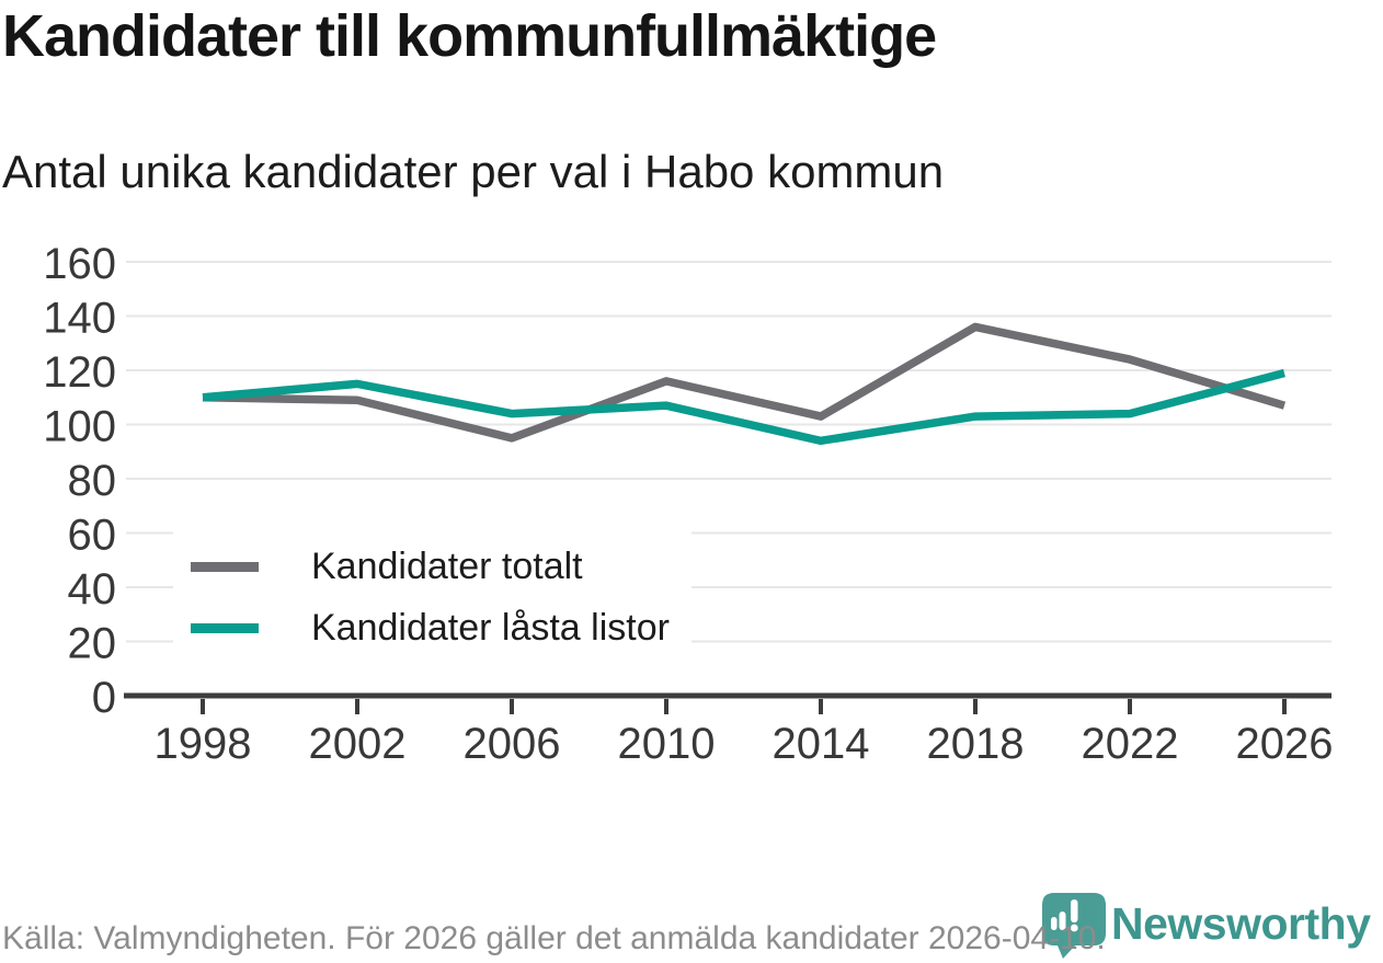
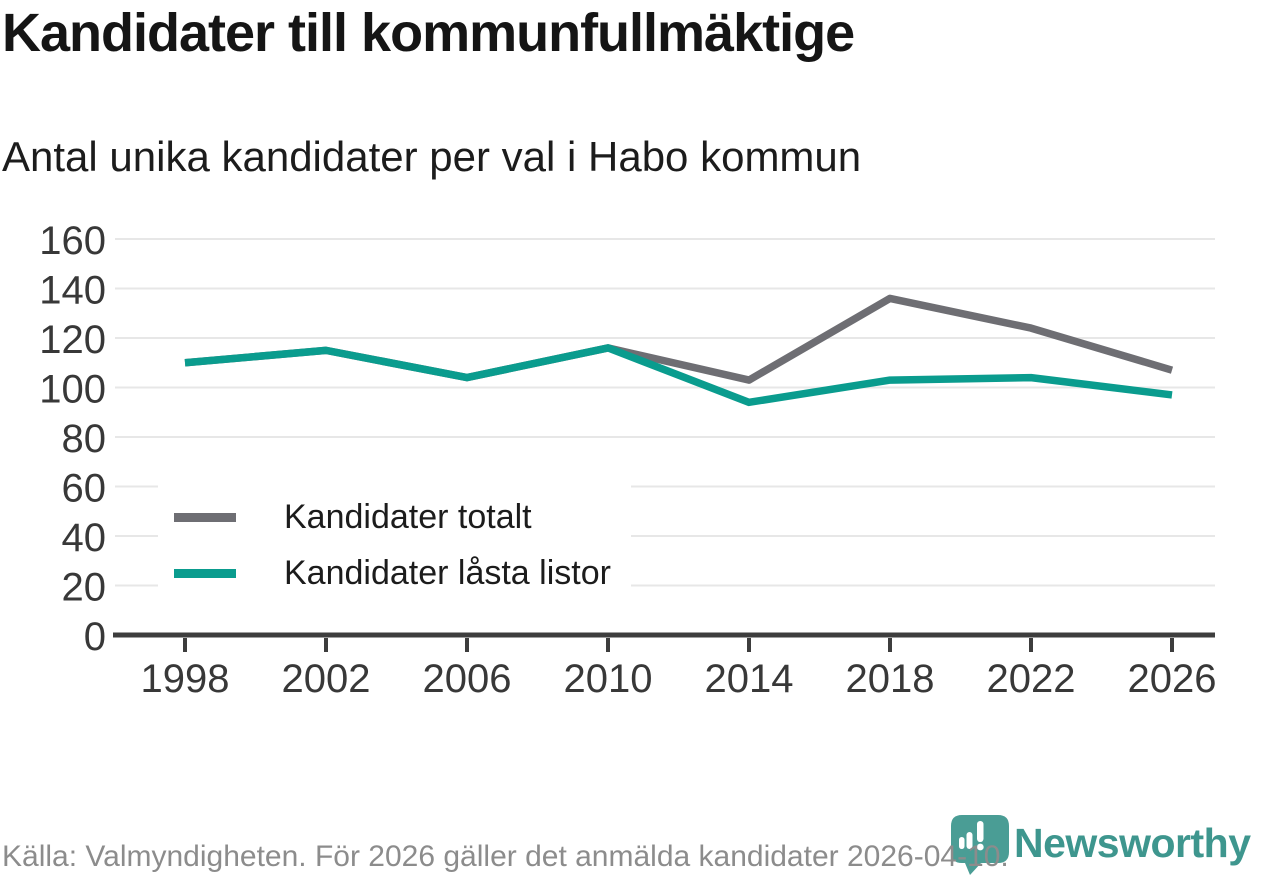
Kandidater totalt/2002: 109 -> 115
Kandidater totalt/2006: 95 -> 104
Kandidater låsta listor/2010: 107 -> 116
Kandidater låsta listor/2026: 119 -> 97
